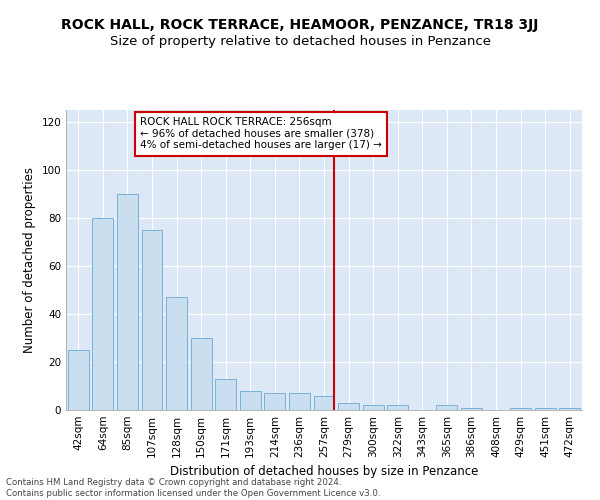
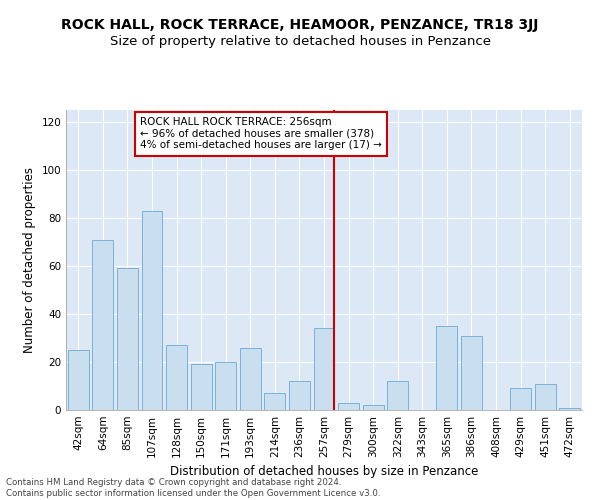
64sqm: 80 -> 71
85sqm: 90 -> 59
107sqm: 75 -> 83
128sqm: 47 -> 27
150sqm: 30 -> 19
171sqm: 13 -> 20
193sqm: 8 -> 26
236sqm: 7 -> 12
257sqm: 6 -> 34
322sqm: 2 -> 12
365sqm: 2 -> 35
386sqm: 1 -> 31
429sqm: 1 -> 9
451sqm: 1 -> 11
